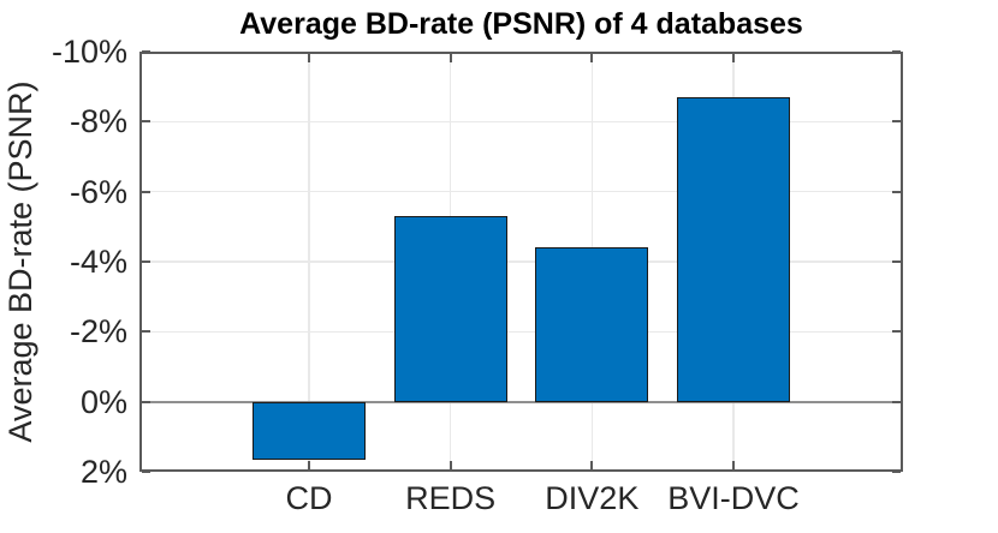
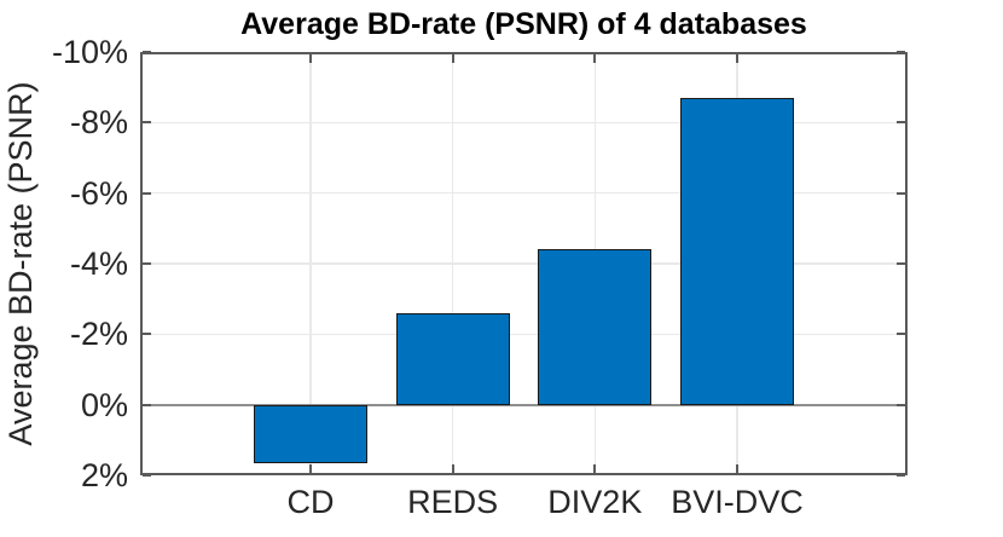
REDS: -5.3% -> -2.6%
